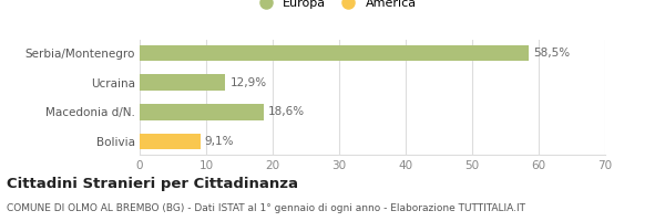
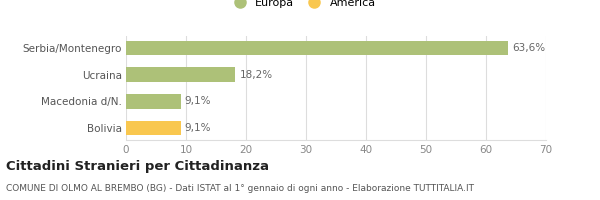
Serbia/Montenegro: 58,5% -> 63,6%
Ucraina: 12,9% -> 18,2%
Macedonia d/N.: 18,6% -> 9,1%
